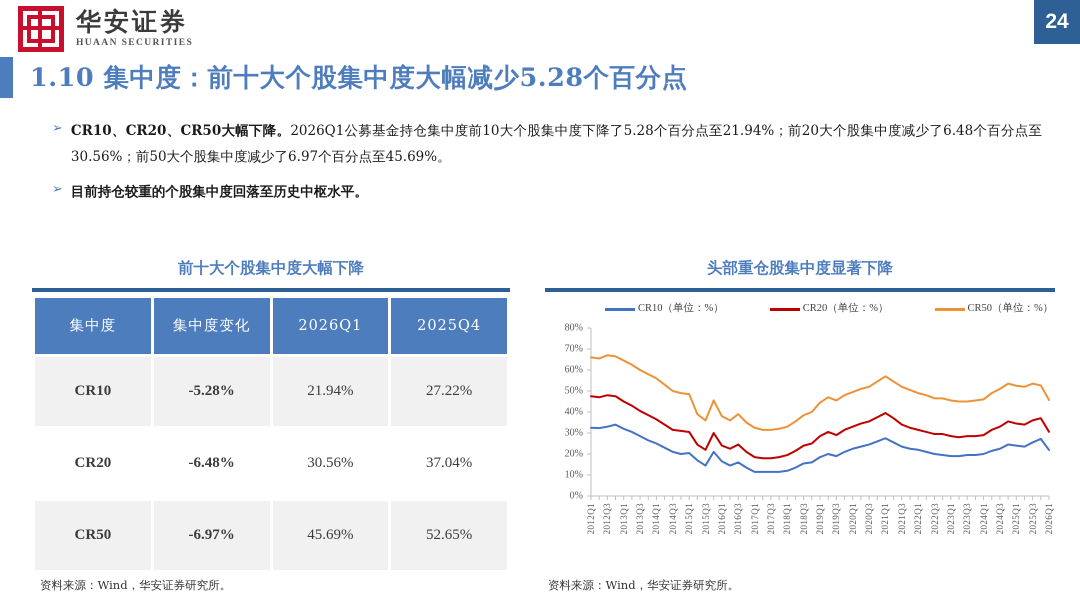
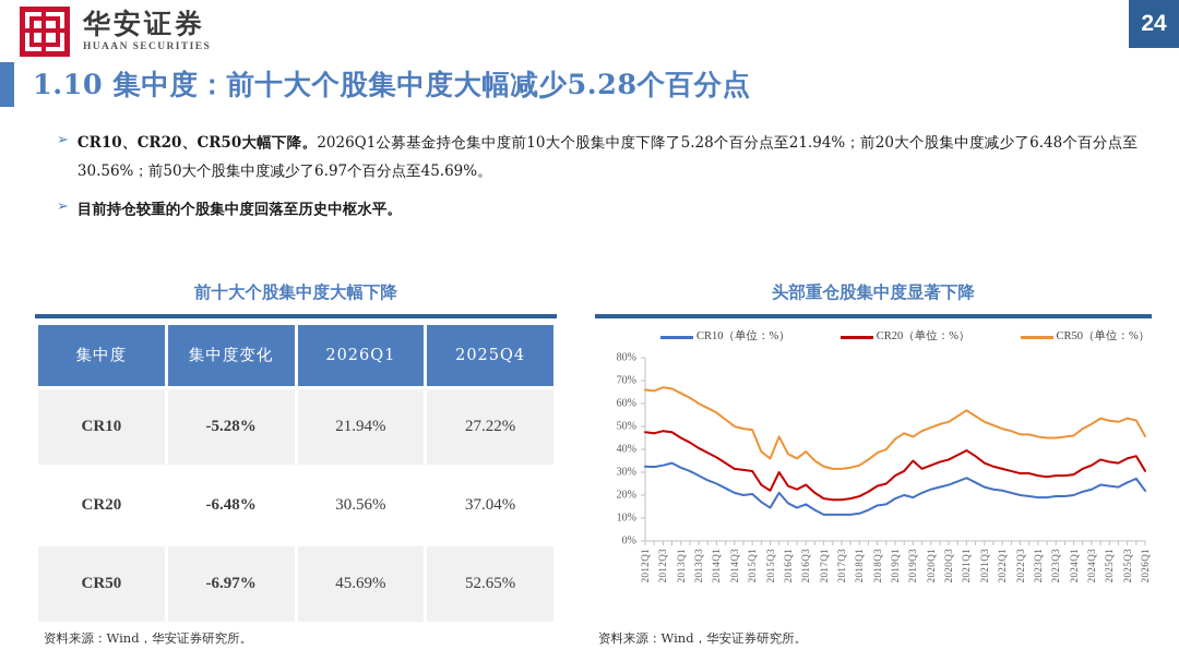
CR20（单位：%）/2019Q3: 29% -> 35%
